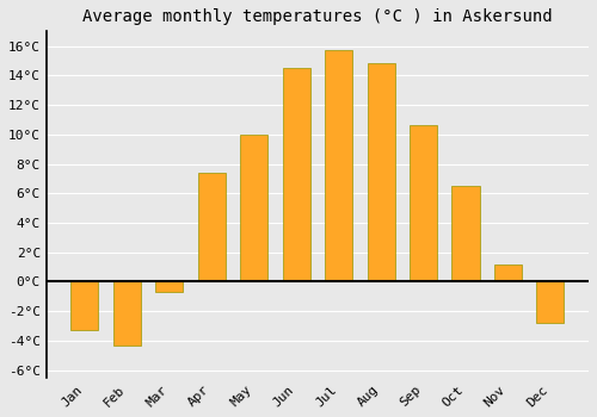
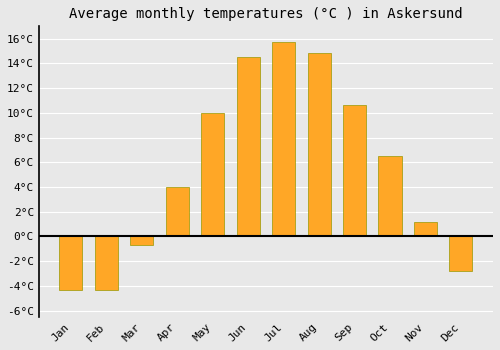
Jan: -3.3°C -> -4.3°C
Apr: 7.4°C -> 4.0°C
